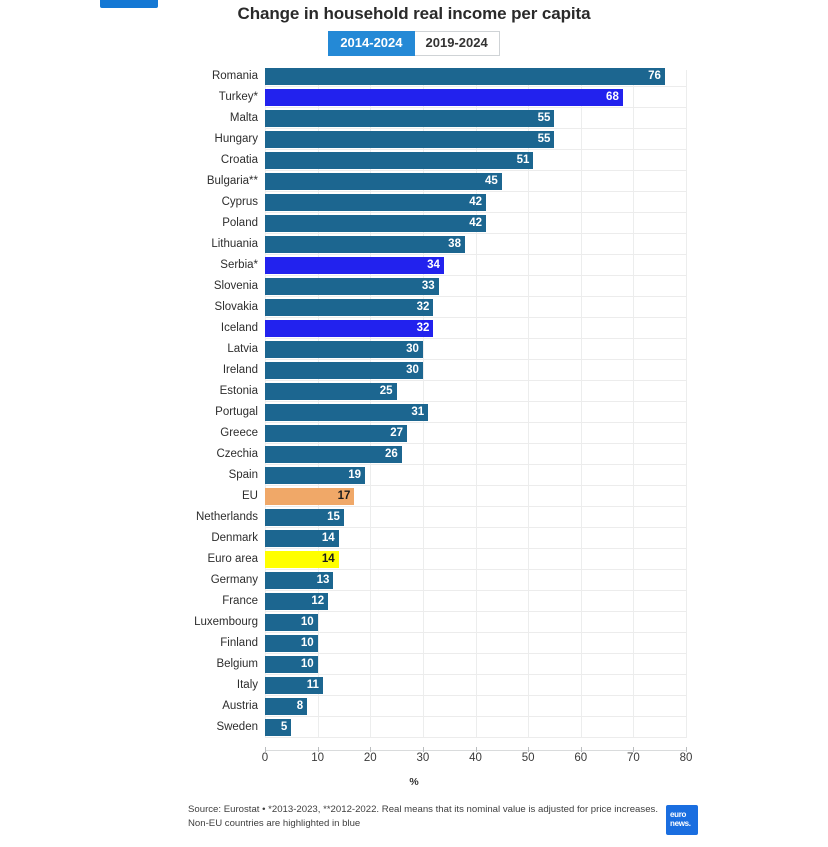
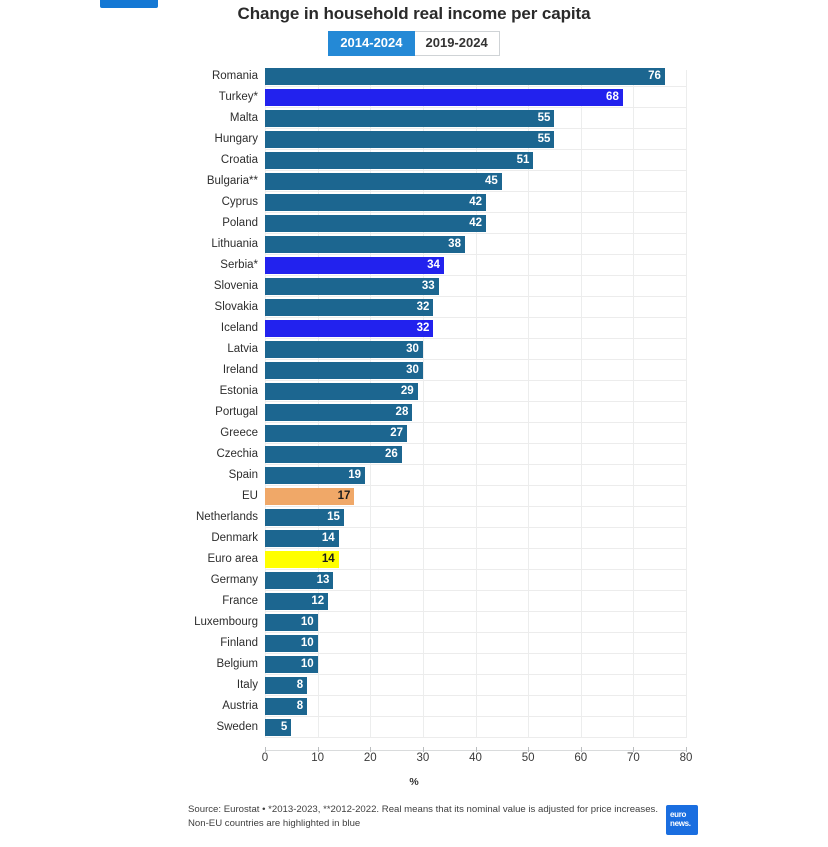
Estonia: 25 -> 29
Portugal: 31 -> 28
Italy: 11 -> 8
